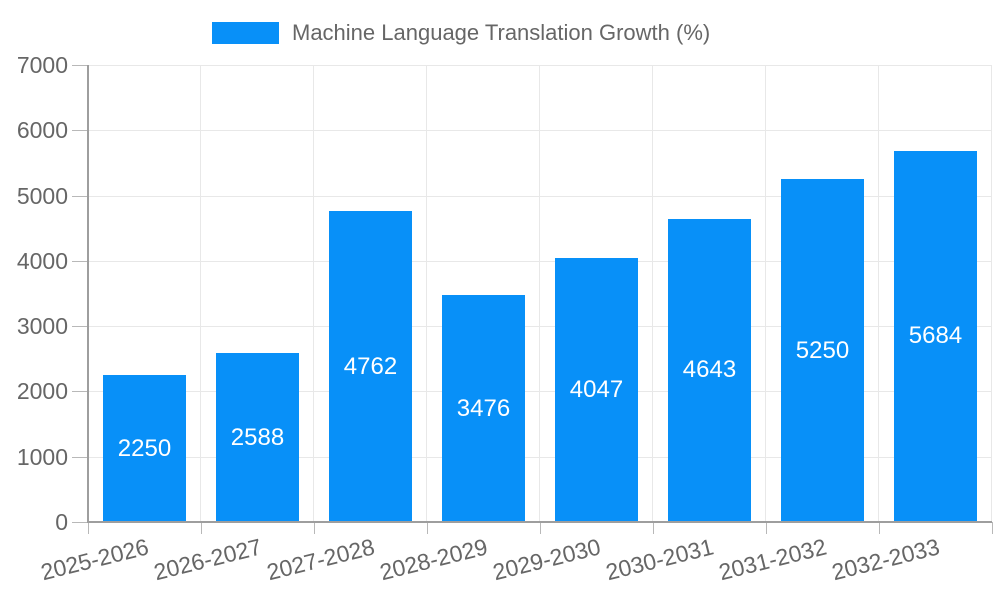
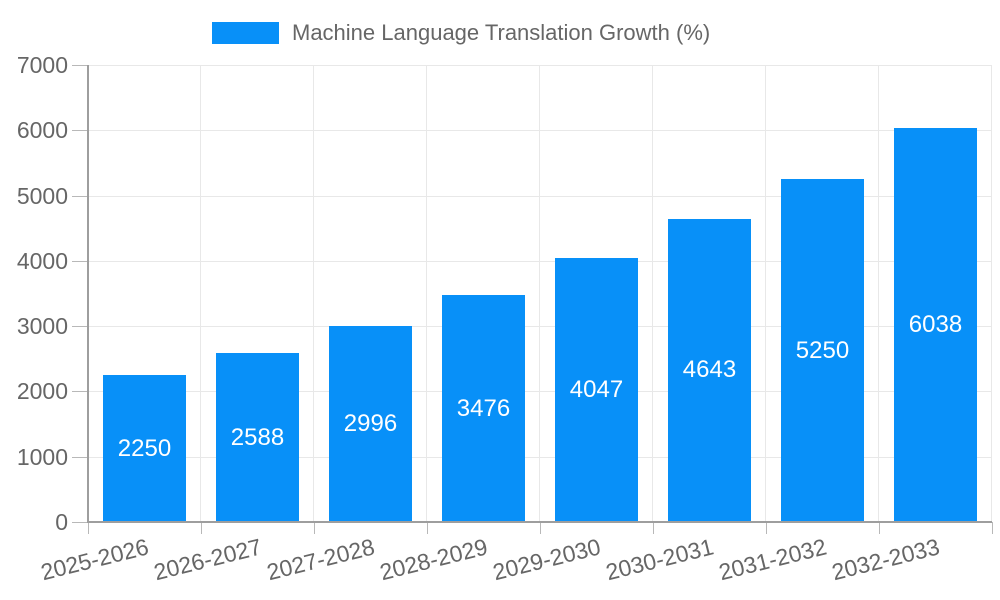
2027-2028: 4762 -> 2996
2032-2033: 5684 -> 6038
